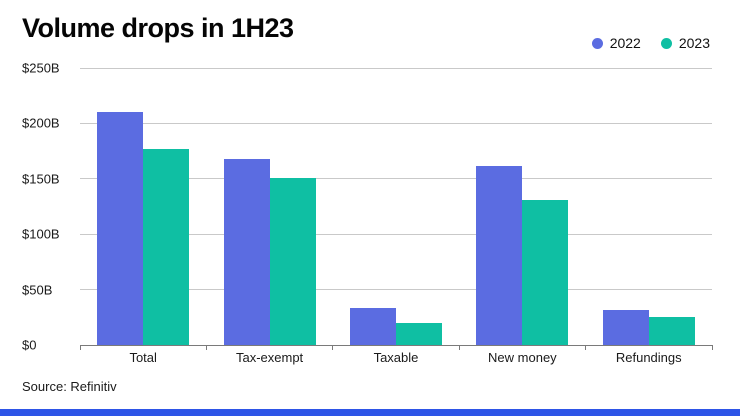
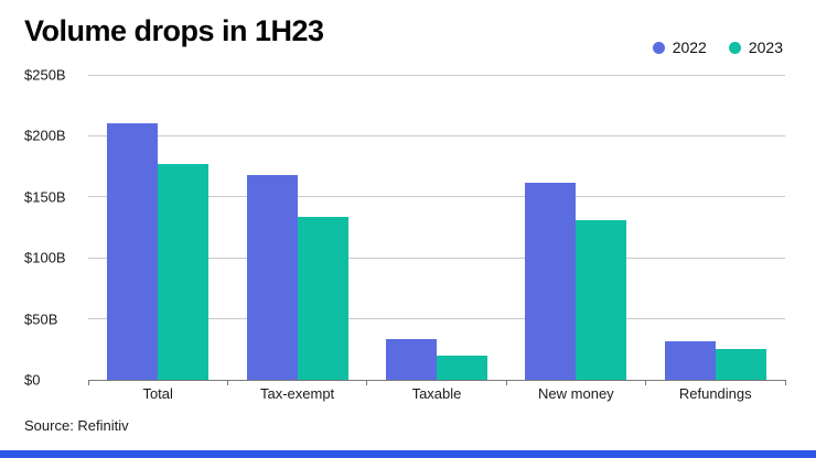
2023/Tax-exempt: $151B -> $134B
